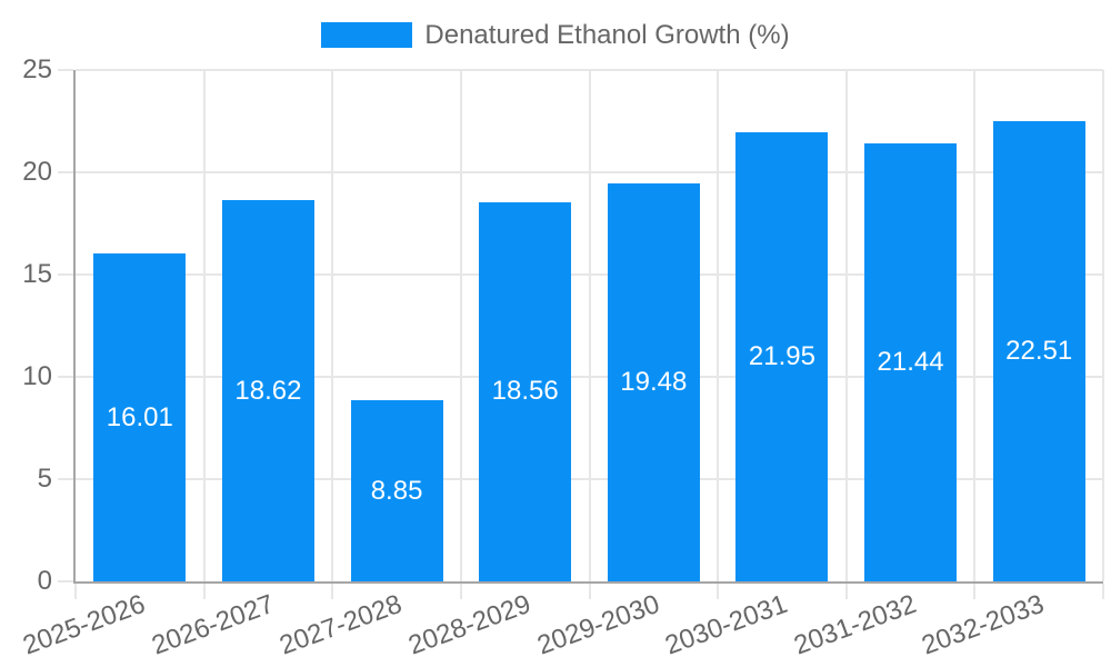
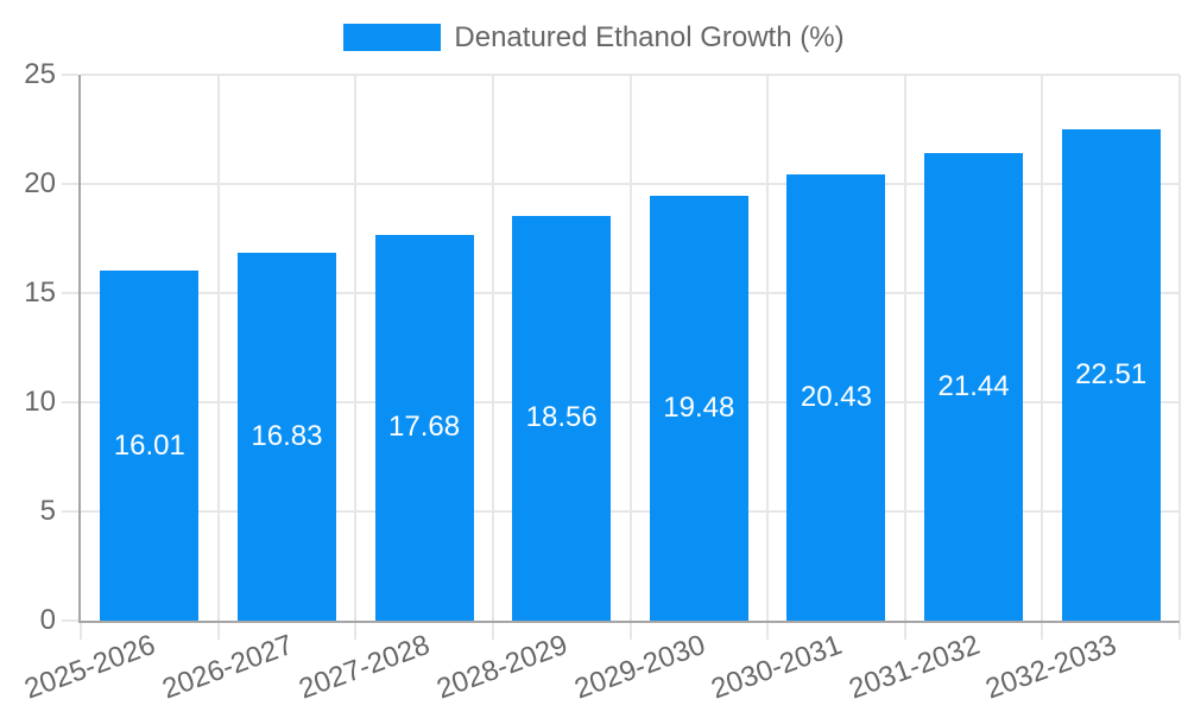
2026-2027: 18.62 -> 16.83
2027-2028: 8.85 -> 17.68
2030-2031: 21.95 -> 20.43
